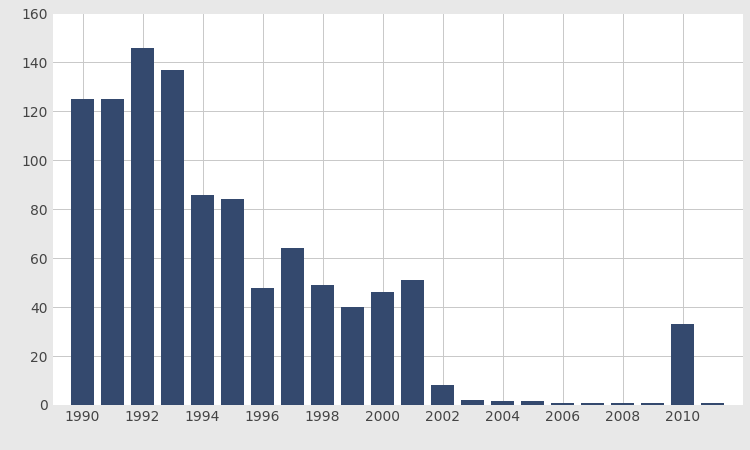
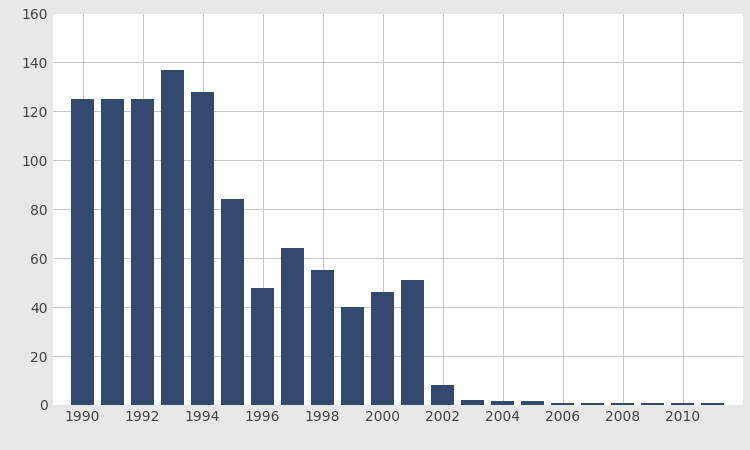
1992: 146.0 -> 125.0
1994: 86.0 -> 128.0
1998: 49.0 -> 55.0
2010: 33.0 -> 1.0
